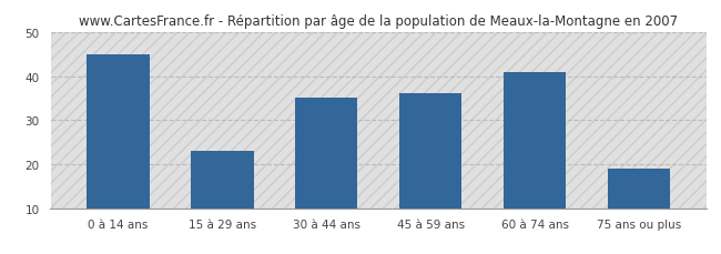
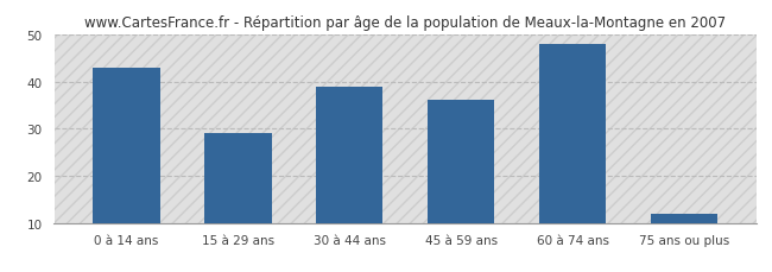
0 à 14 ans: 45 -> 43
15 à 29 ans: 23 -> 29
30 à 44 ans: 35 -> 39
60 à 74 ans: 41 -> 48
75 ans ou plus: 19 -> 12
